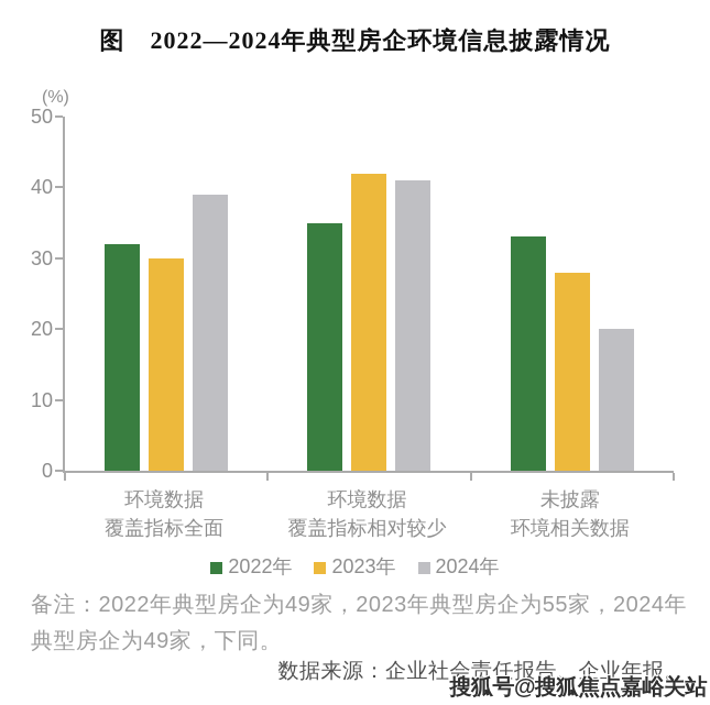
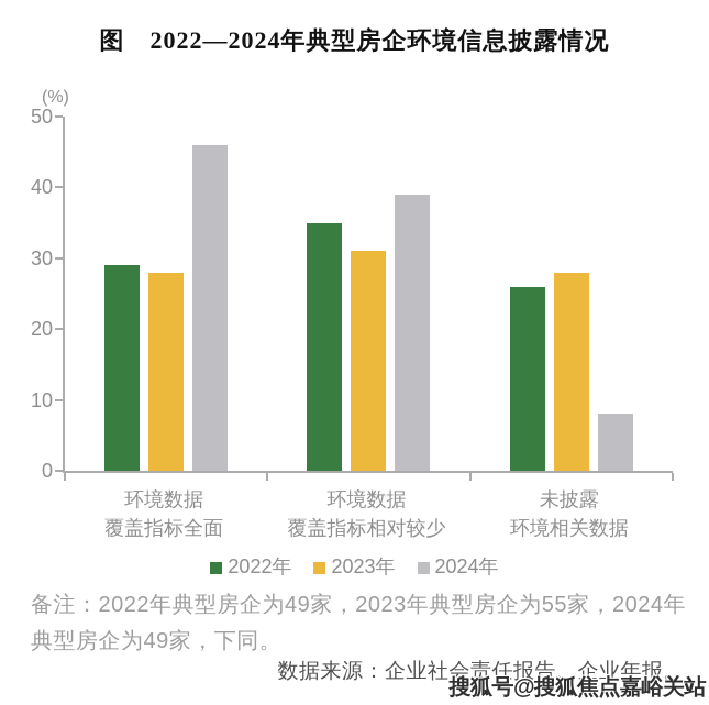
2022年/环境数据 覆盖指标全面: 32 -> 29
2023年/环境数据 覆盖指标全面: 30 -> 28
2024年/环境数据 覆盖指标全面: 39 -> 46
2023年/环境数据 覆盖指标相对较少: 42 -> 31
2024年/环境数据 覆盖指标相对较少: 41 -> 39
2022年/未披露 环境相关数据: 33 -> 26
2024年/未披露 环境相关数据: 20 -> 8
